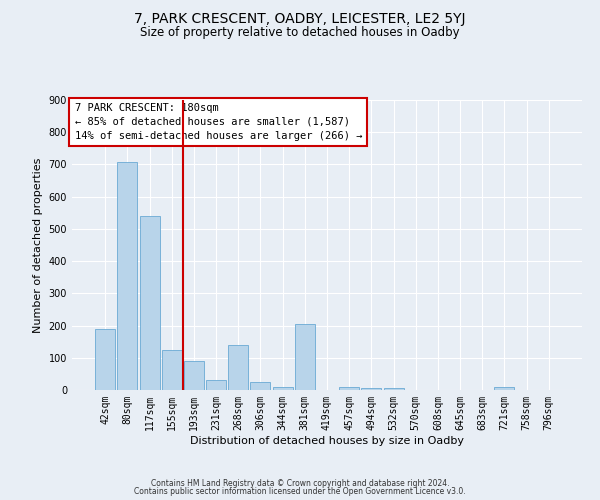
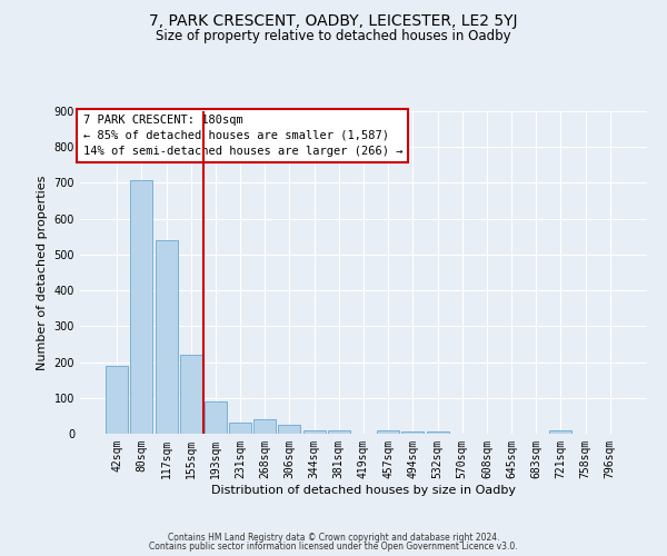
155sqm: 125 -> 220
268sqm: 140 -> 40
381sqm: 205 -> 10
